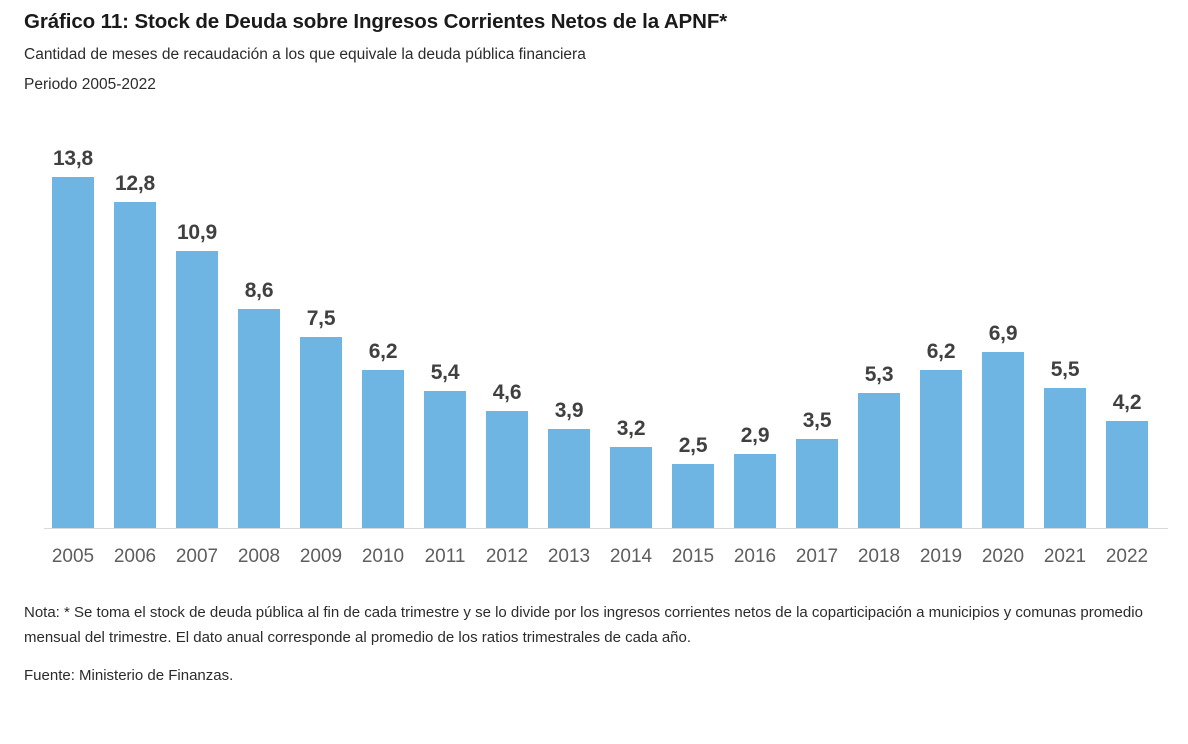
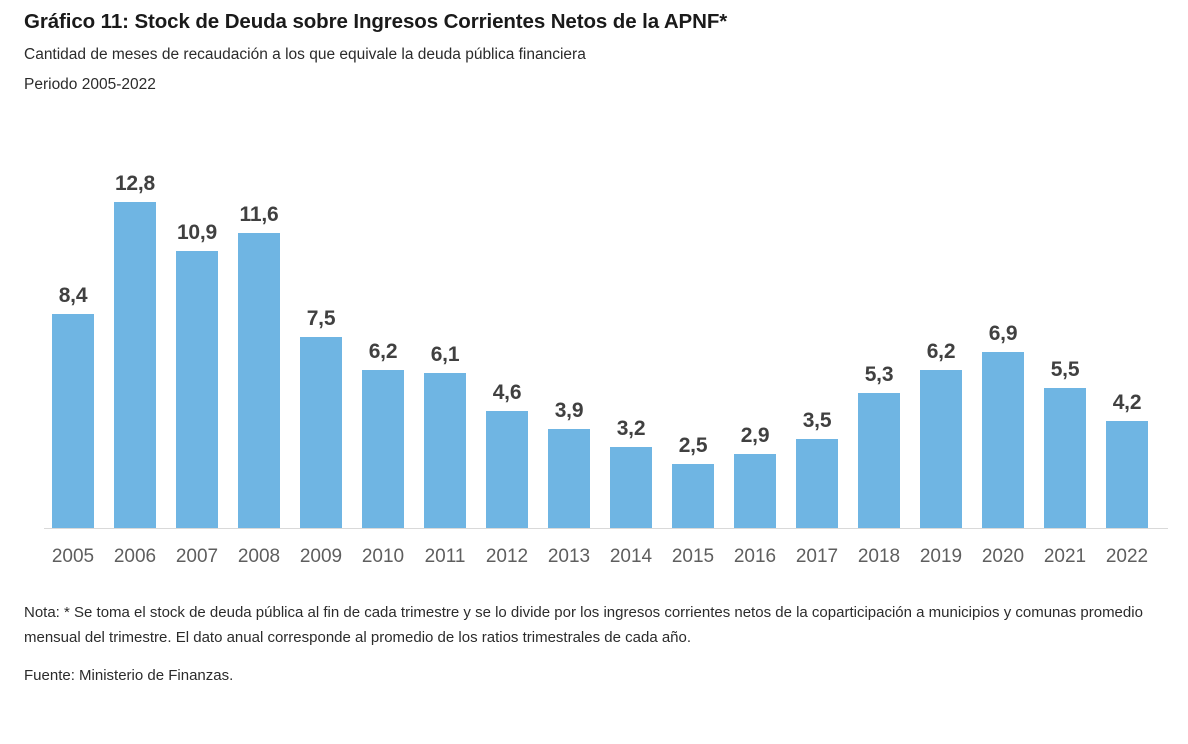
2005: 13,8 -> 8,4
2008: 8,6 -> 11,6
2011: 5,4 -> 6,1
